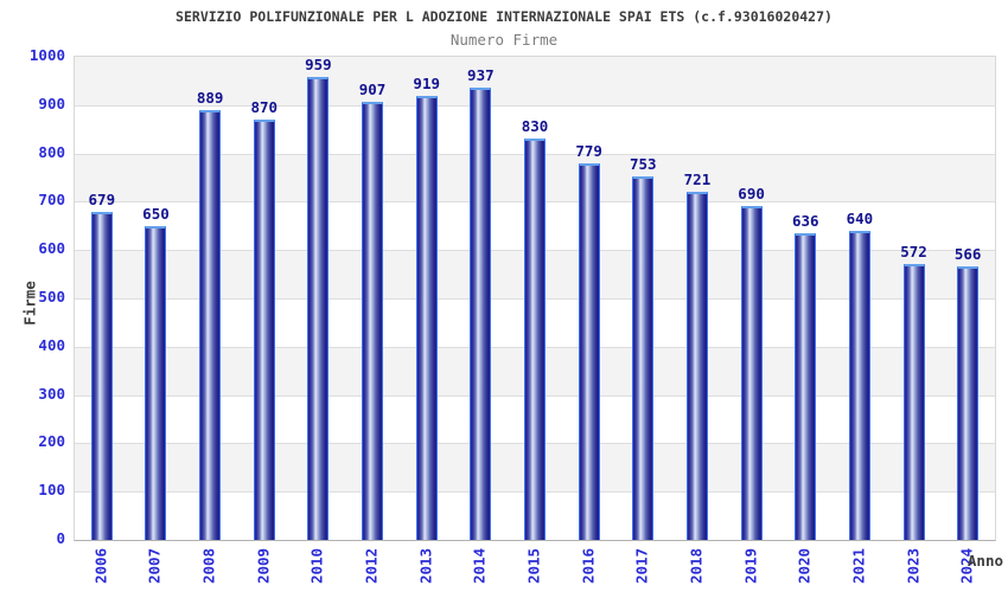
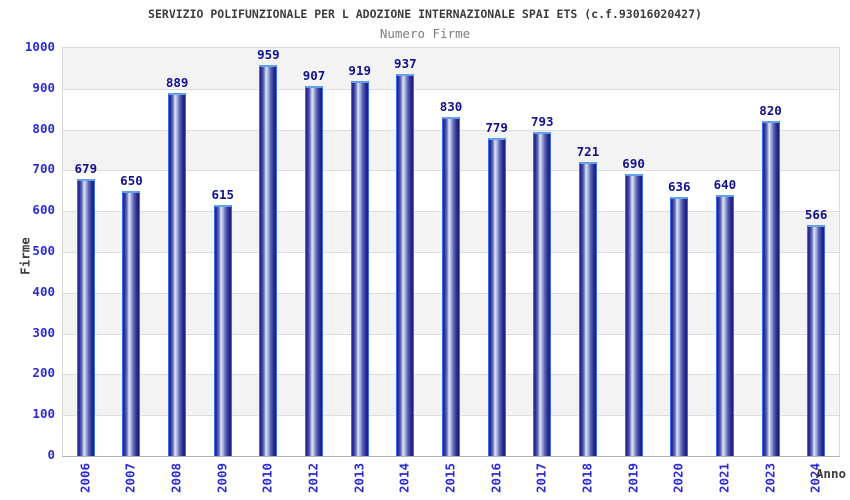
2009: 870 -> 615
2017: 753 -> 793
2023: 572 -> 820
